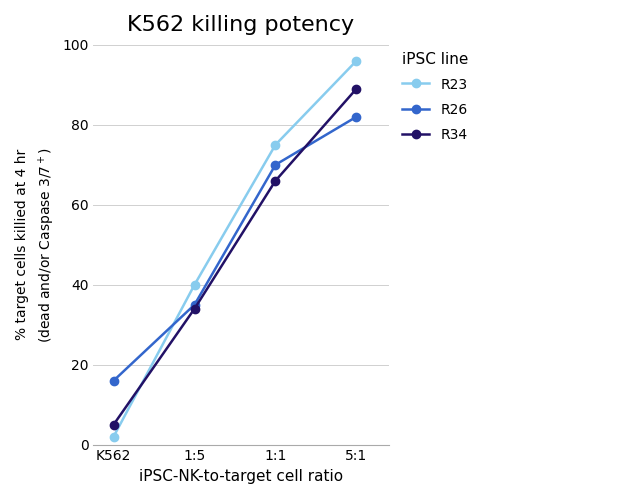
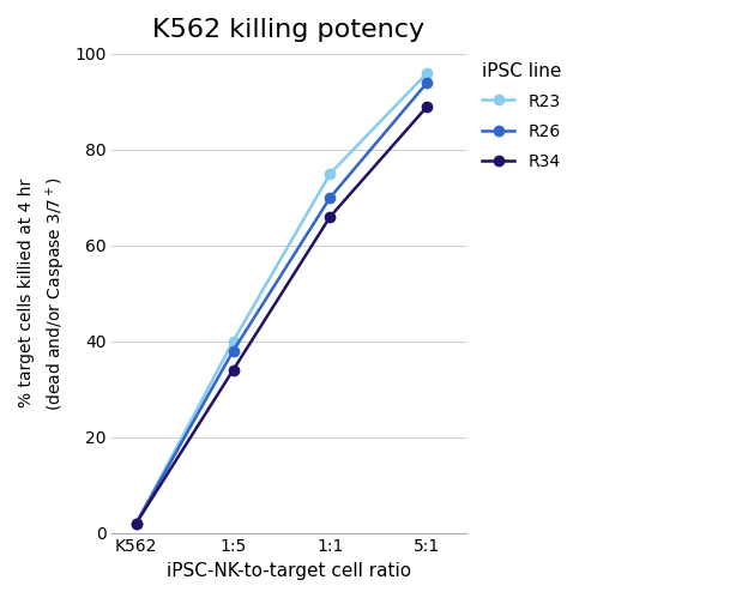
R26/K562: 16 -> 2
R34/K562: 5 -> 2
R26/1:5: 35 -> 38
R26/5:1: 82 -> 94
